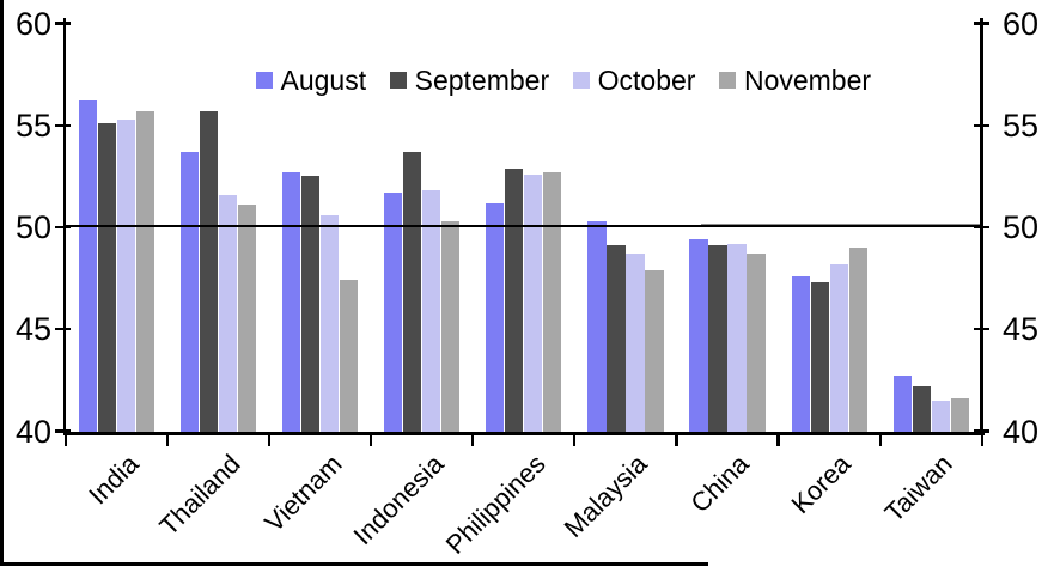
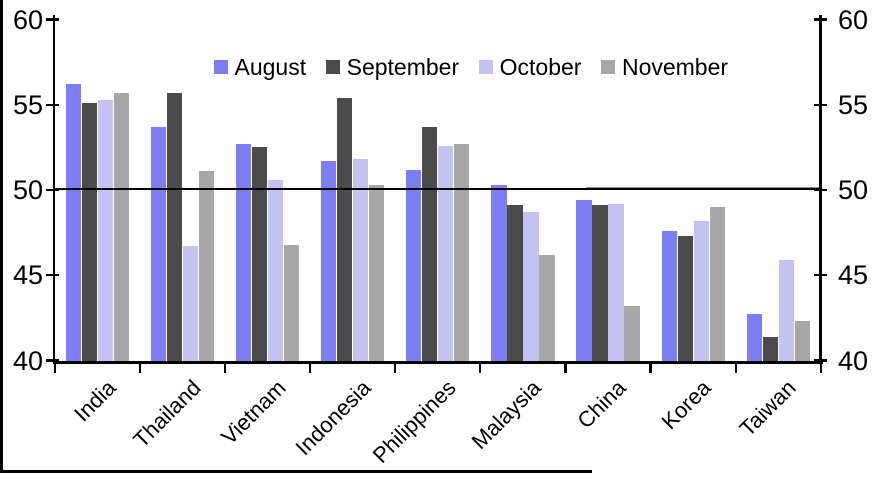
October/Thailand: 51.6 -> 46.7
November/Vietnam: 47.4 -> 46.8
September/Indonesia: 53.7 -> 55.4
September/Philippines: 52.9 -> 53.7
November/Malaysia: 47.9 -> 46.2
November/China: 48.7 -> 43.2
September/Taiwan: 42.2 -> 41.4
October/Taiwan: 41.5 -> 45.9
November/Taiwan: 41.6 -> 42.3
